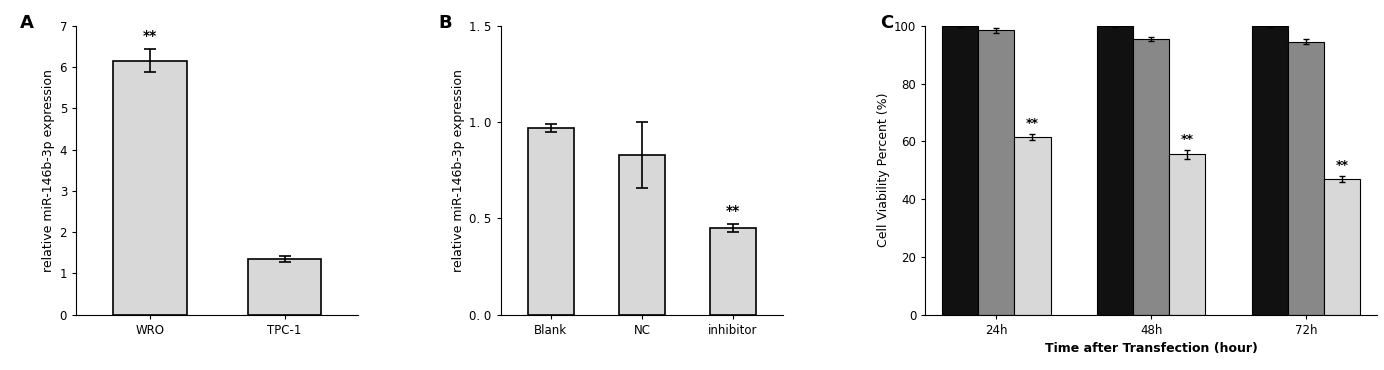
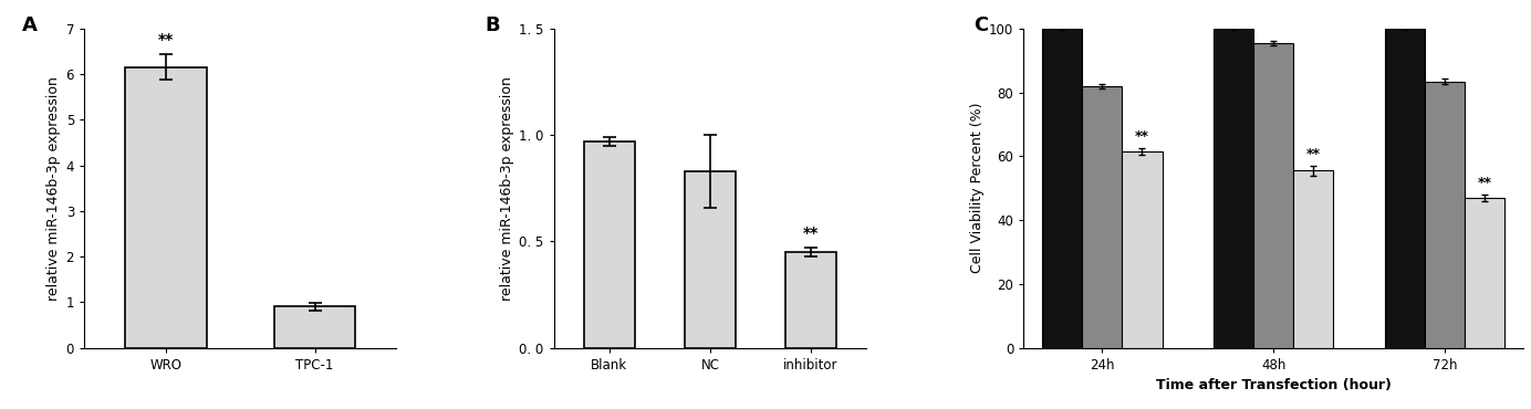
TPC-1: 1.35 -> 0.90
NC/24h: 98.5 -> 82.0
NC/72h: 94.5 -> 83.5
